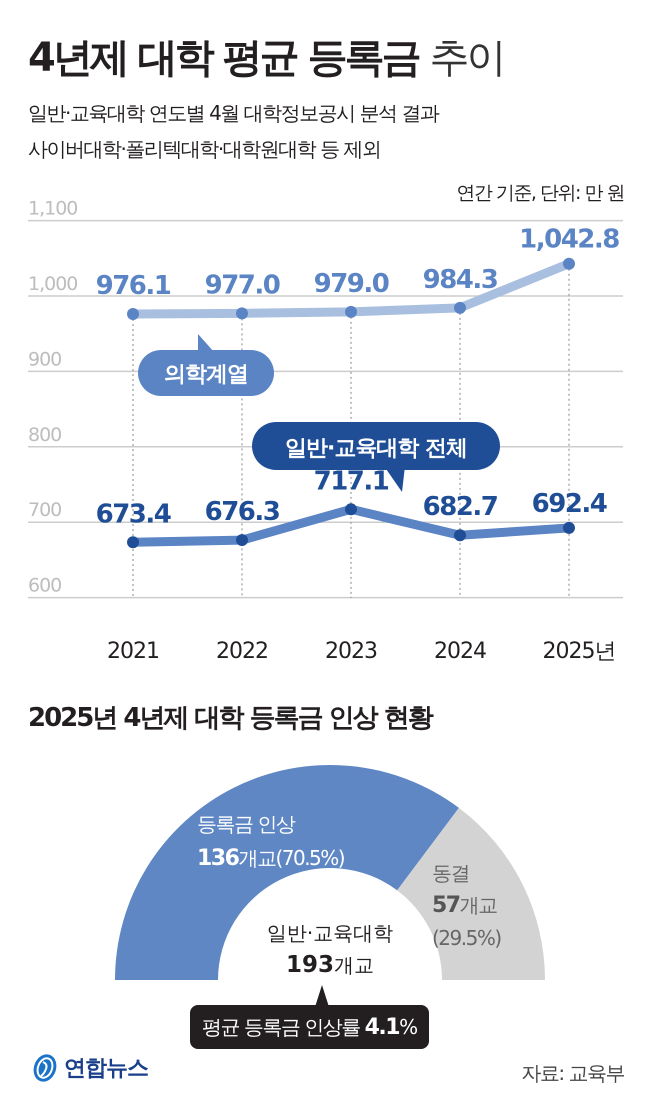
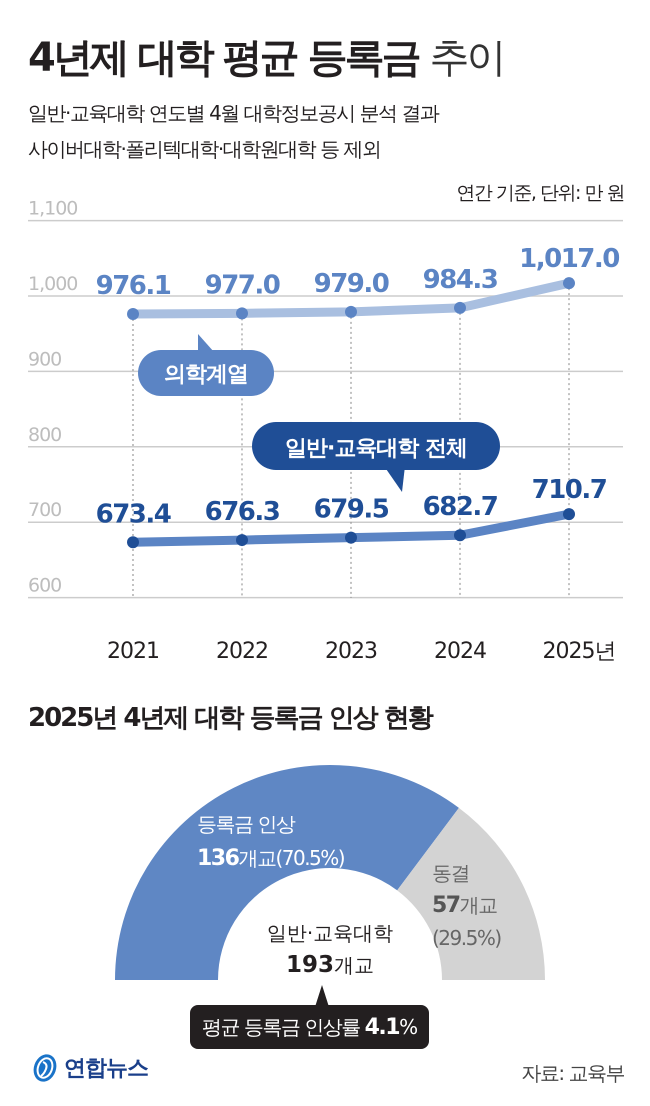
4년제 대학 평균 등록금 추이/일반·교육대학 전체/2023: 717.1 -> 679.5
4년제 대학 평균 등록금 추이/의학계열/2025년: 1,042.8 -> 1,017.0
4년제 대학 평균 등록금 추이/일반·교육대학 전체/2025년: 692.4 -> 710.7
